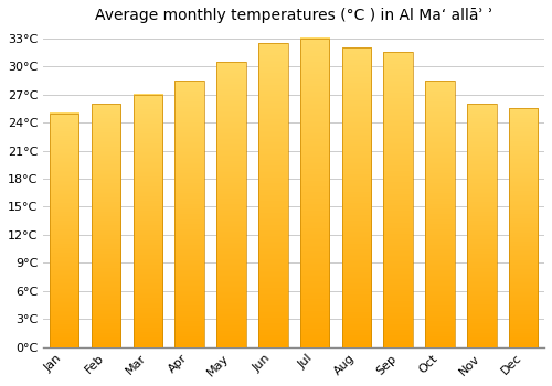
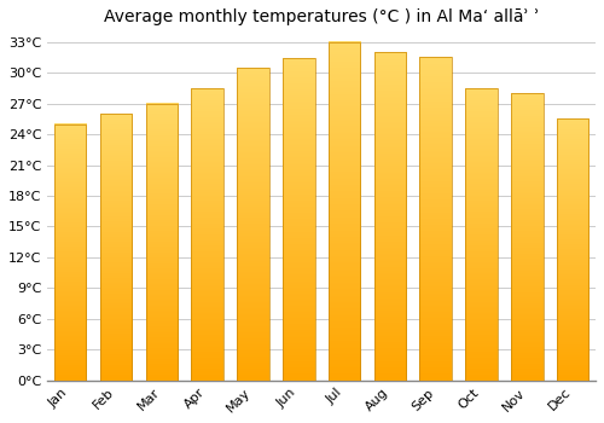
Jun: 32.5°C -> 31.4°C
Nov: 26.0°C -> 28.0°C
